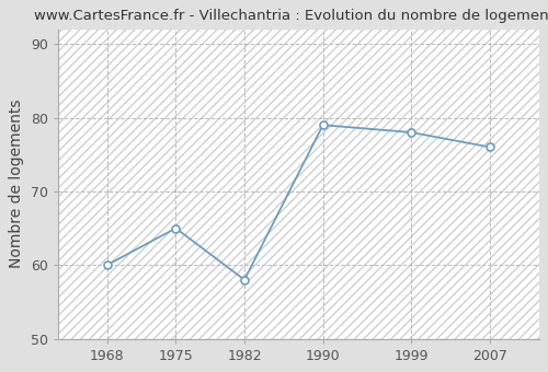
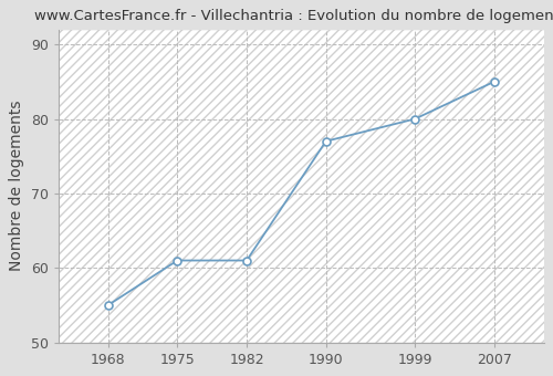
1968: 60 -> 55
1975: 65 -> 61
1982: 58 -> 61
1990: 79 -> 77
1999: 78 -> 80
2007: 76 -> 85
